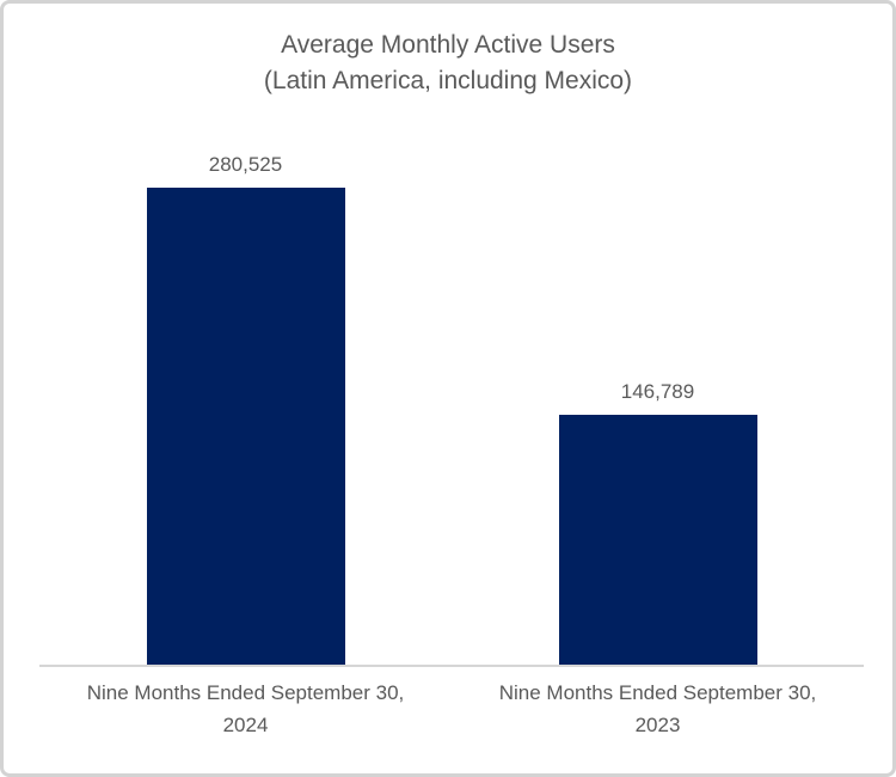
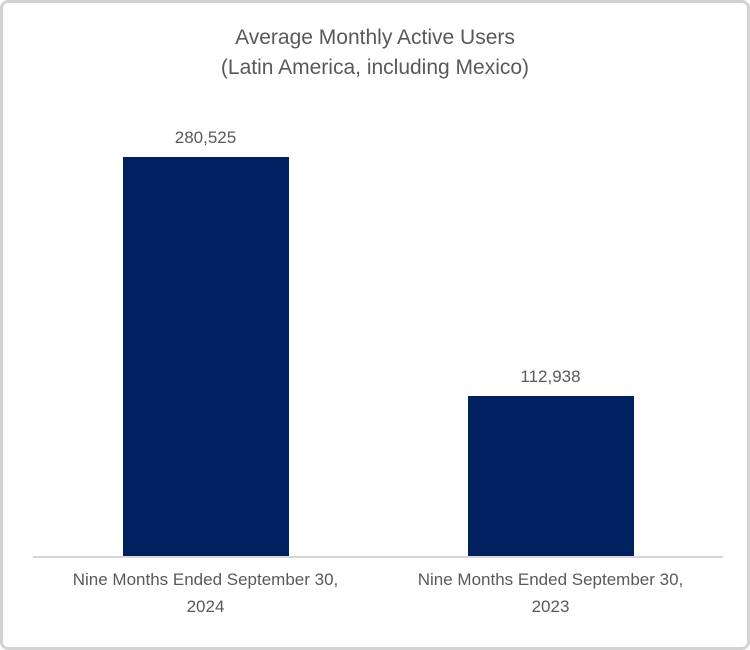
Nine Months Ended September 30, 2023: 146,789 -> 112,938
